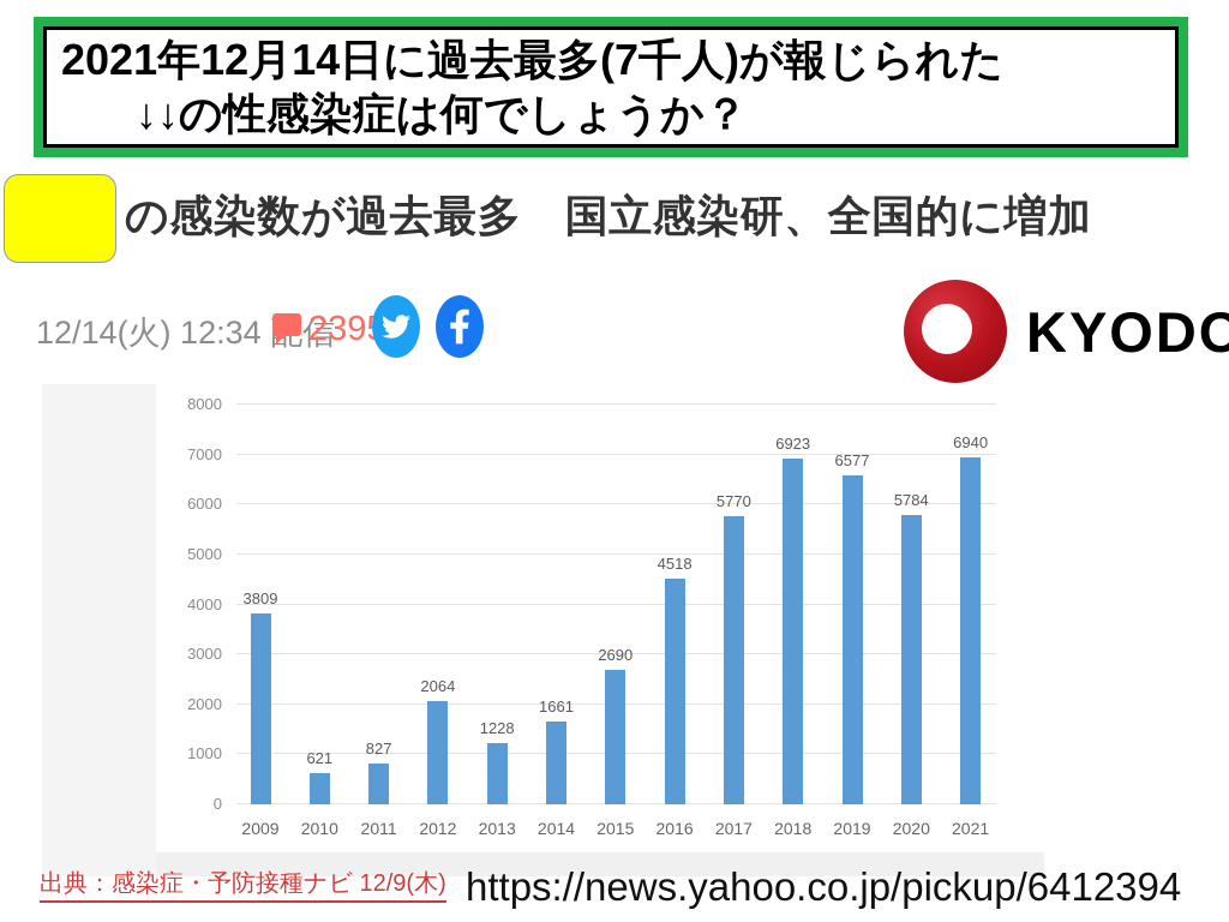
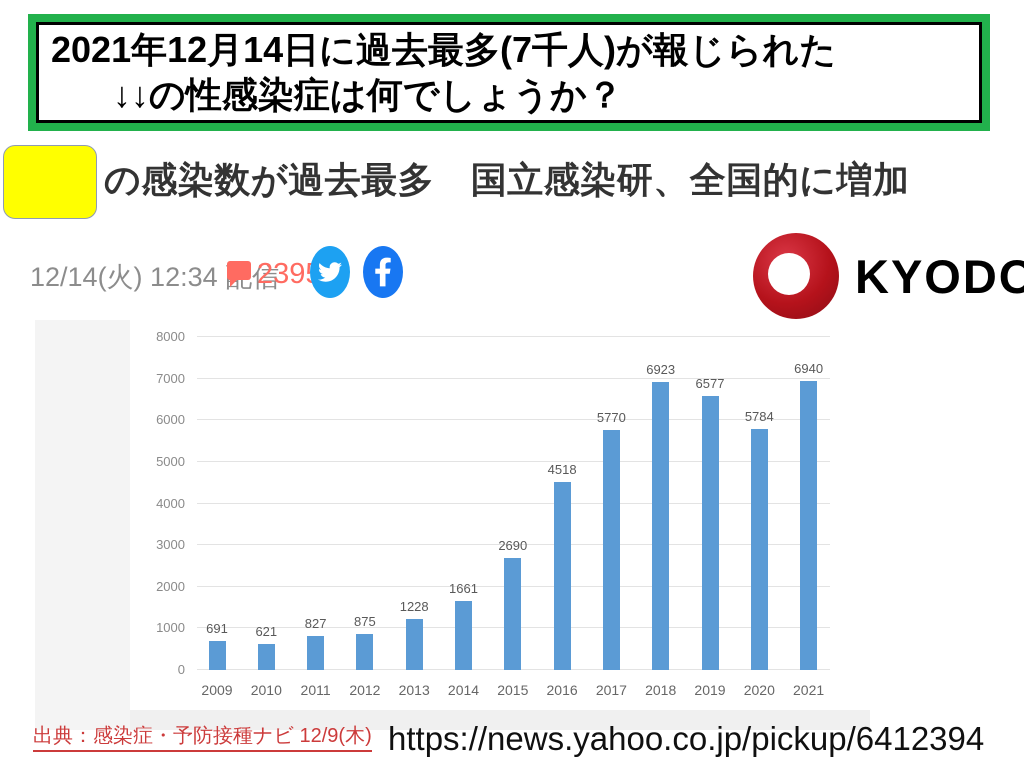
2009: 3809 -> 691
2012: 2064 -> 875
